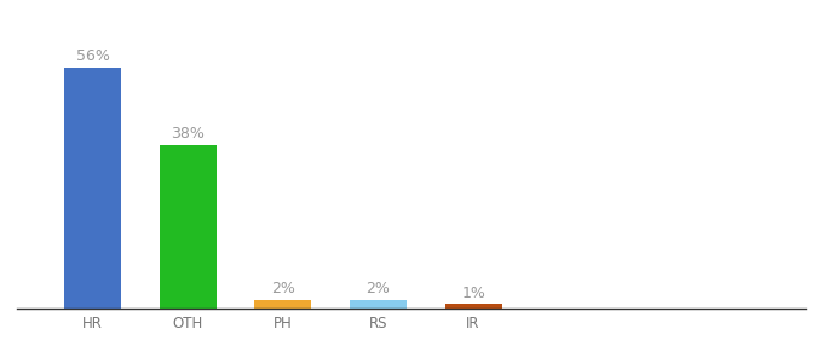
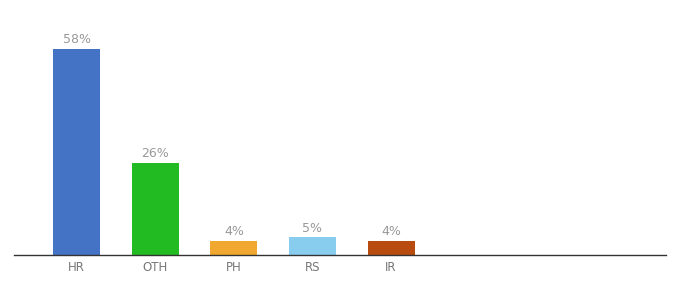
HR: 56% -> 58%
OTH: 38% -> 26%
PH: 2% -> 4%
RS: 2% -> 5%
IR: 1% -> 4%
